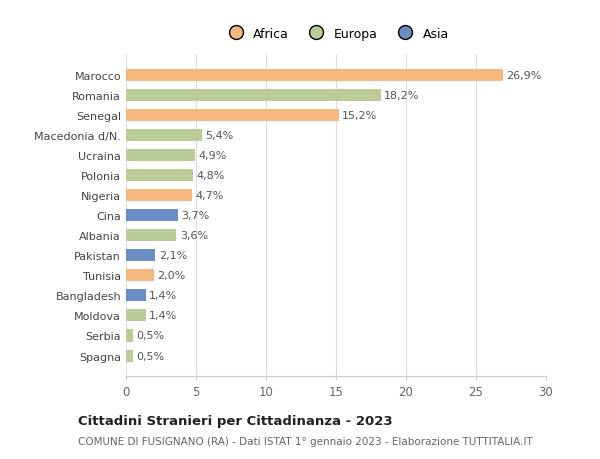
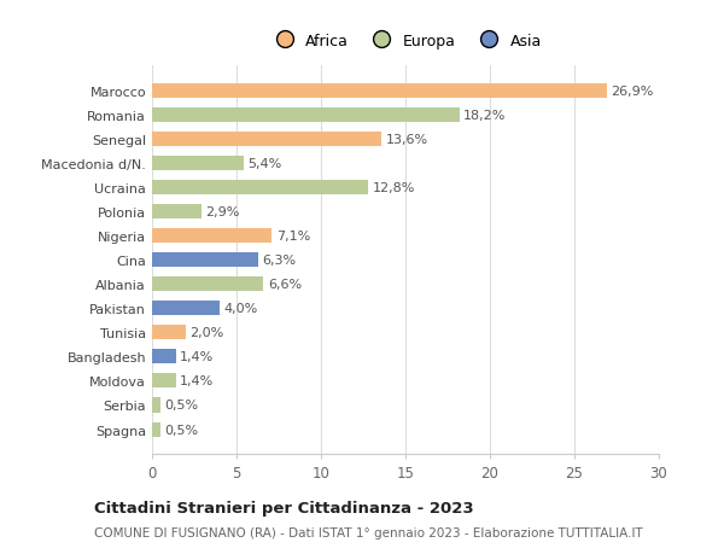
Senegal: 15,2% -> 13,6%
Ucraina: 4,9% -> 12,8%
Polonia: 4,8% -> 2,9%
Nigeria: 4,7% -> 7,1%
Cina: 3,7% -> 6,3%
Albania: 3,6% -> 6,6%
Pakistan: 2,1% -> 4,0%
